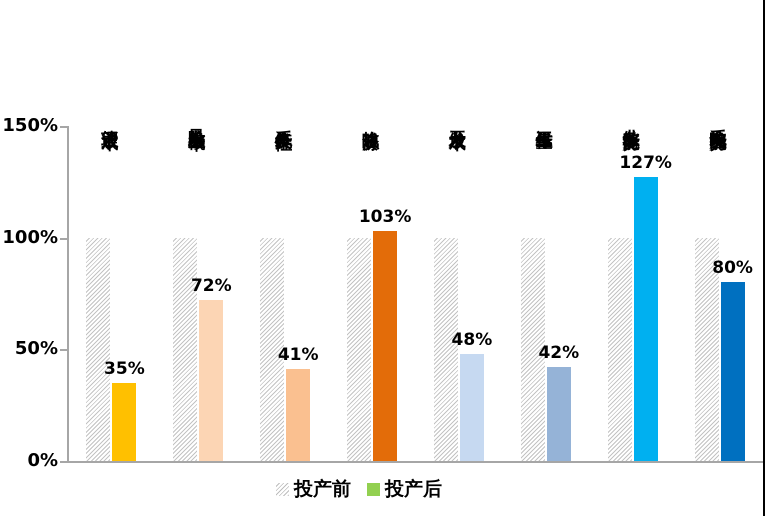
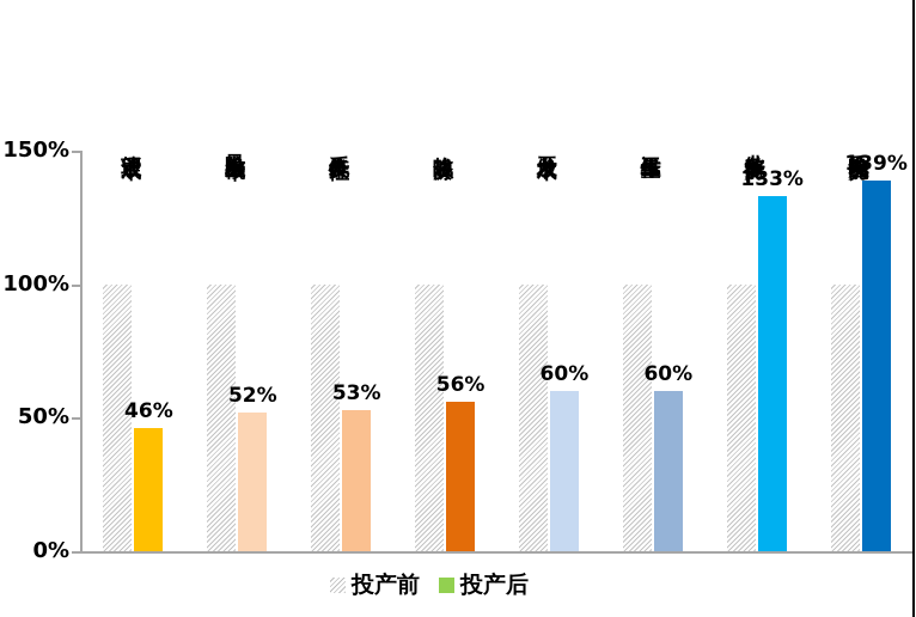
投产后/管理成本: 35% -> 46%
投产后/风险发生概率: 72% -> 52%
投产后/系统复杂性: 41% -> 53%
投产后/战略资源: 103% -> 56%
投产后/开发成本: 48% -> 60%
投产后/运维工作量: 42% -> 60%
投产后/业务敏捷能力: 127% -> 133%
投产后/系统响应能力: 80% -> 139%
